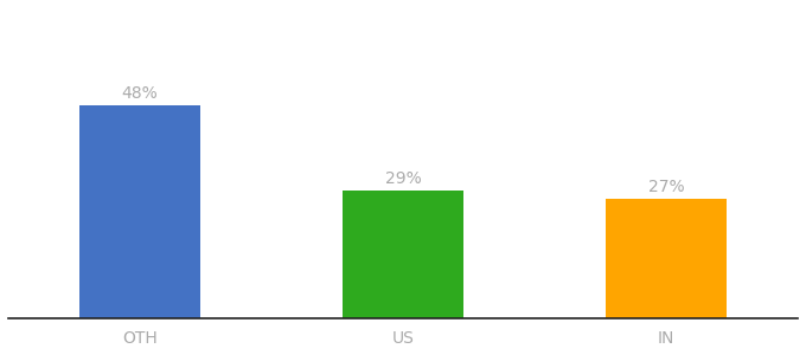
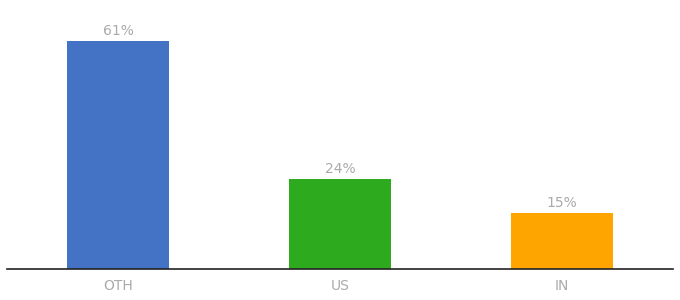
OTH: 48% -> 61%
US: 29% -> 24%
IN: 27% -> 15%
